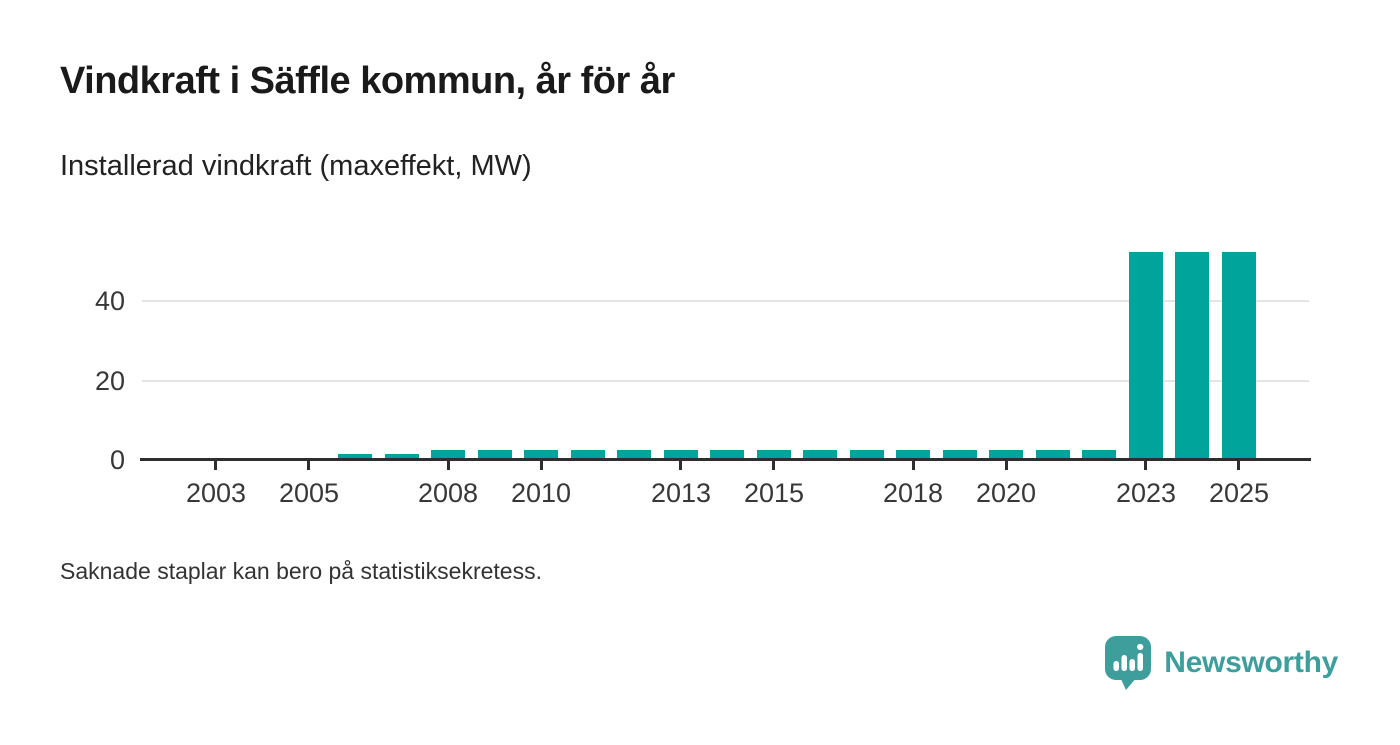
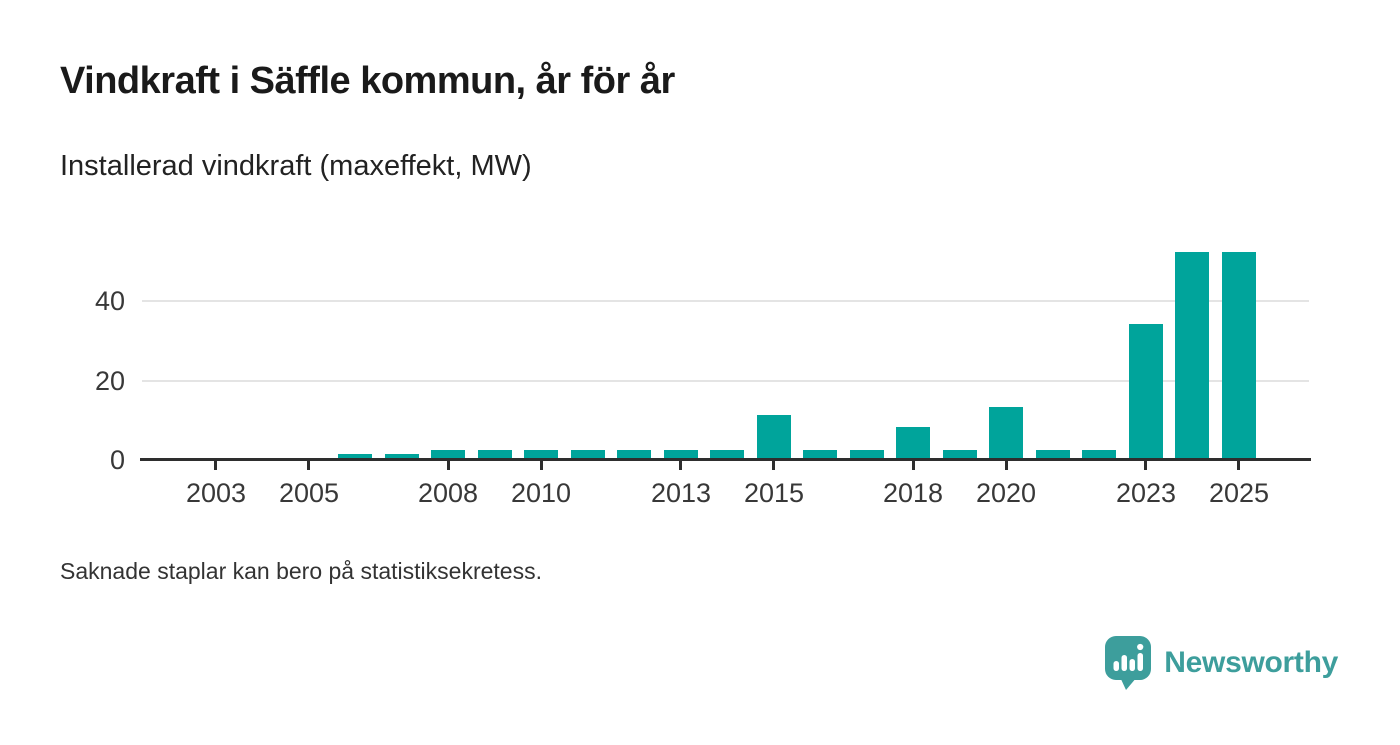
2015: 2 -> 11
2018: 2 -> 8
2020: 2 -> 13
2023: 52 -> 34
